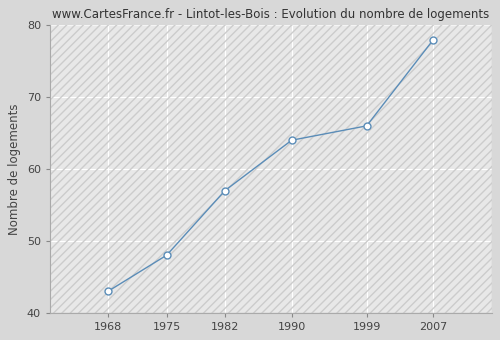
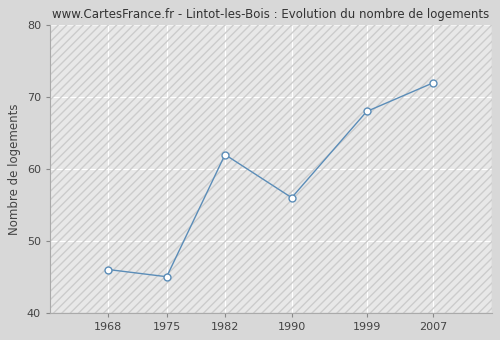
1968: 43 -> 46
1975: 48 -> 45
1982: 57 -> 62
1990: 64 -> 56
1999: 66 -> 68
2007: 78 -> 72
